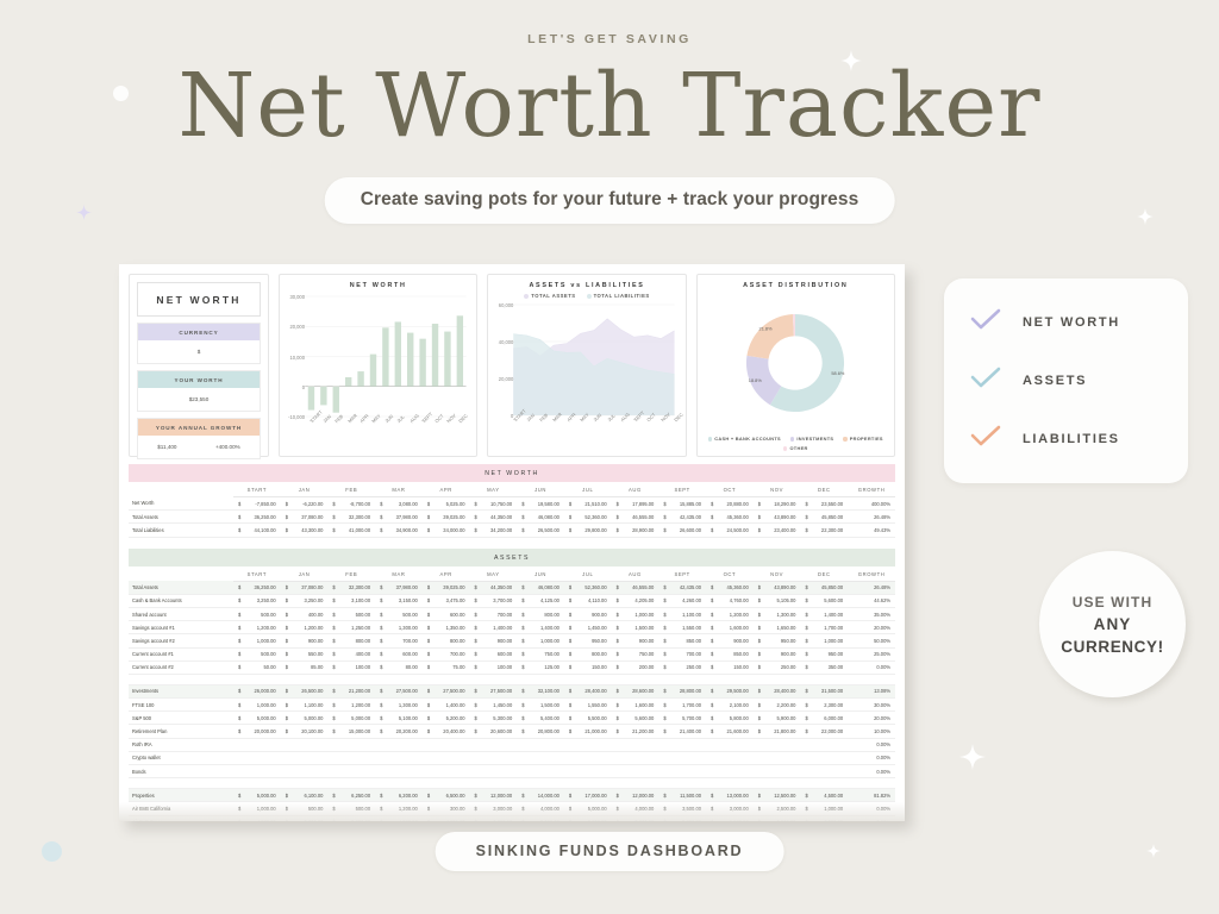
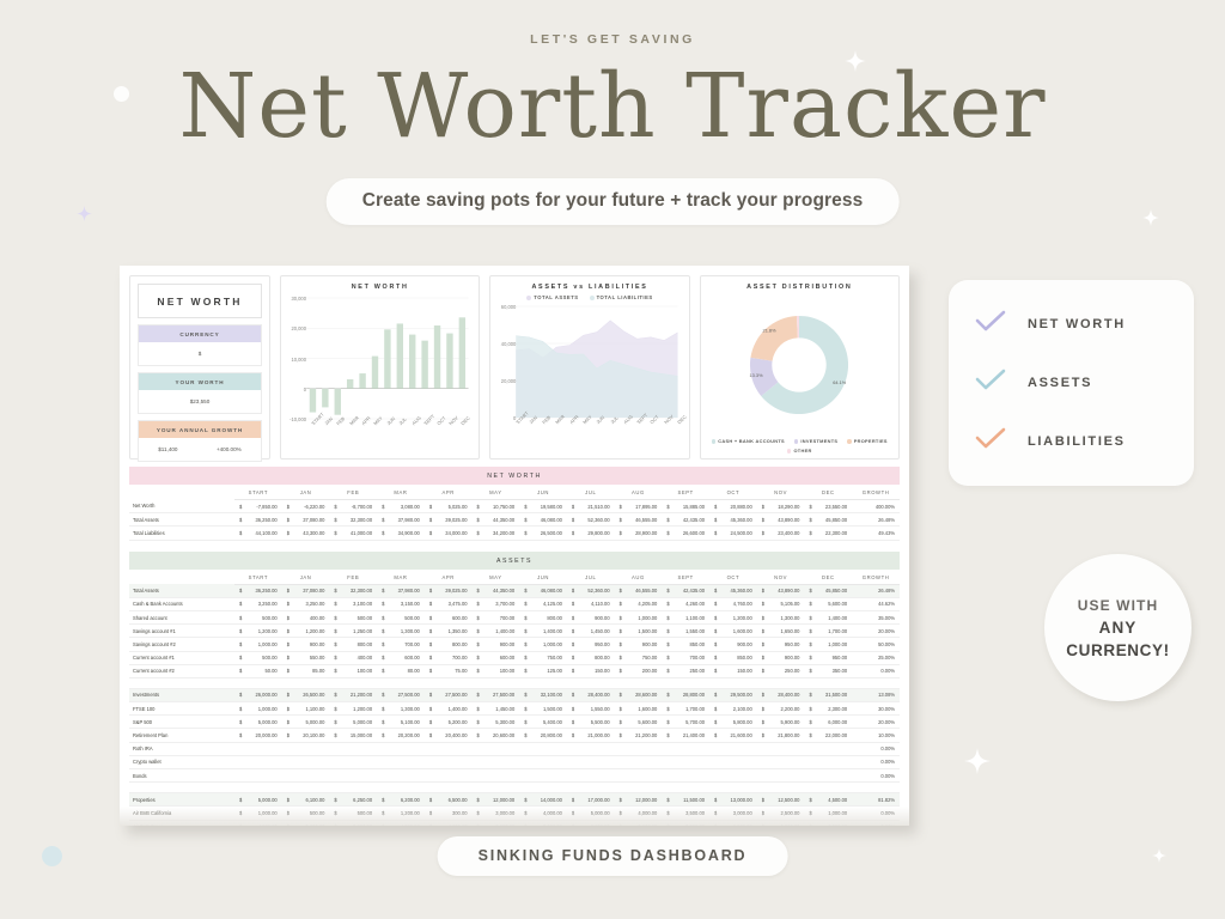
ASSET DISTRIBUTION/CASH + BANK ACCOUNTS: 58.6% -> 64.1%
ASSET DISTRIBUTION/INVESTMENTS: 18.8% -> 13.3%
